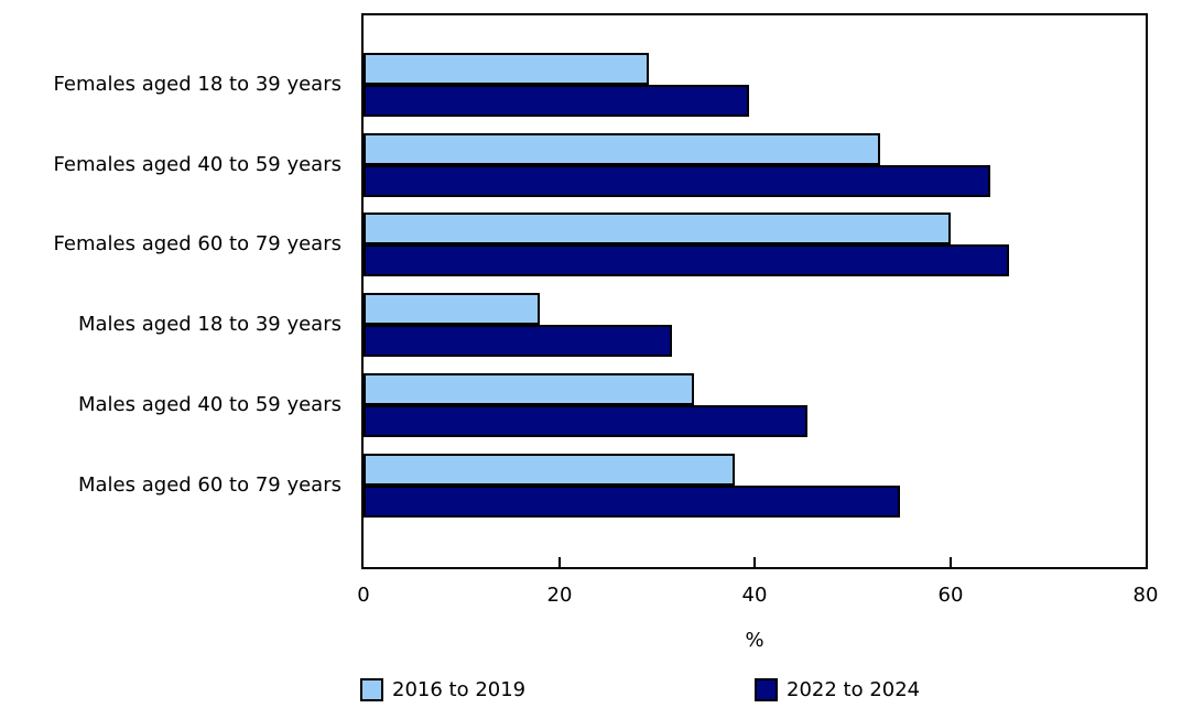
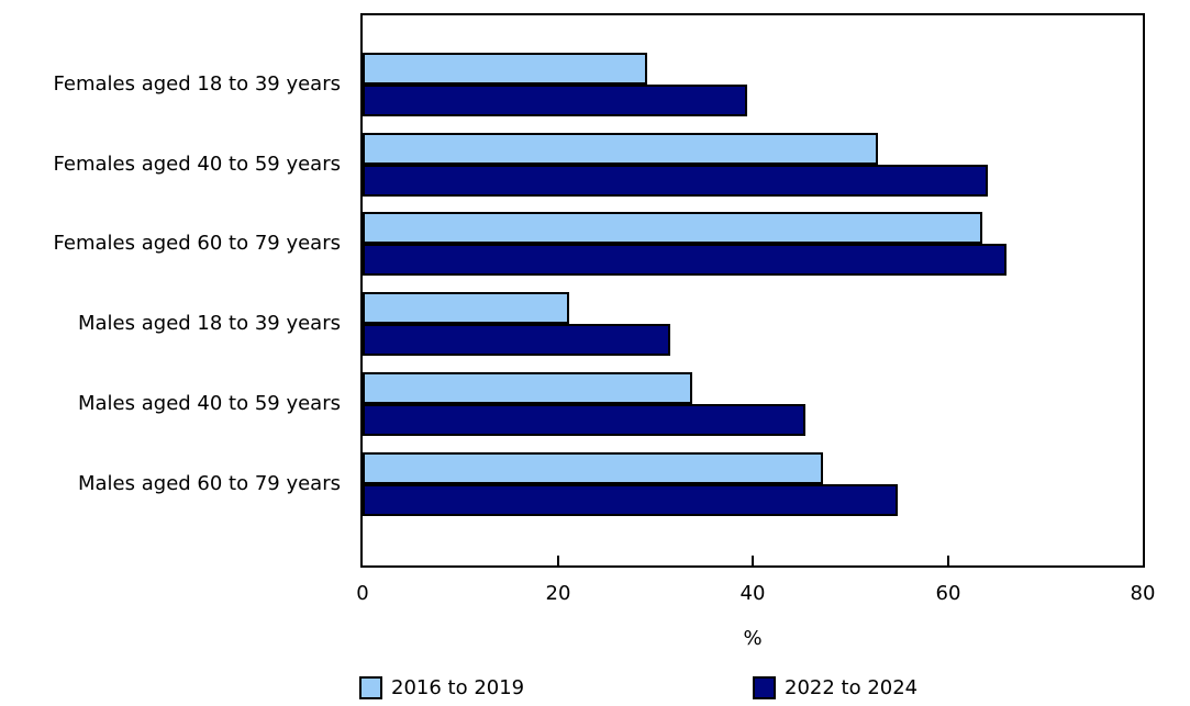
2016 to 2019/Females aged 60 to 79 years: 60 -> 64
2016 to 2019/Males aged 18 to 39 years: 18 -> 21
2016 to 2019/Males aged 60 to 79 years: 38 -> 47
